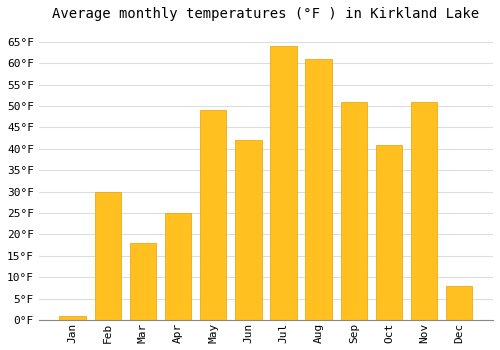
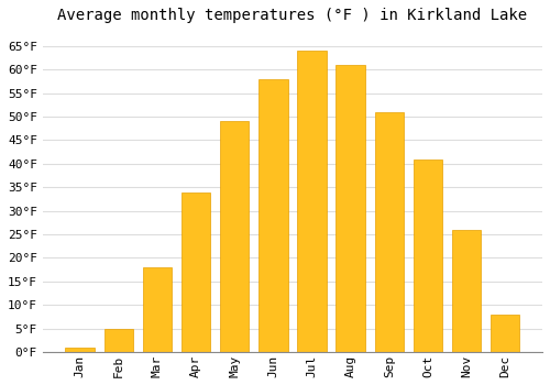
Feb: 30°F -> 5°F
Apr: 25°F -> 34°F
Jun: 42°F -> 58°F
Nov: 51°F -> 26°F
